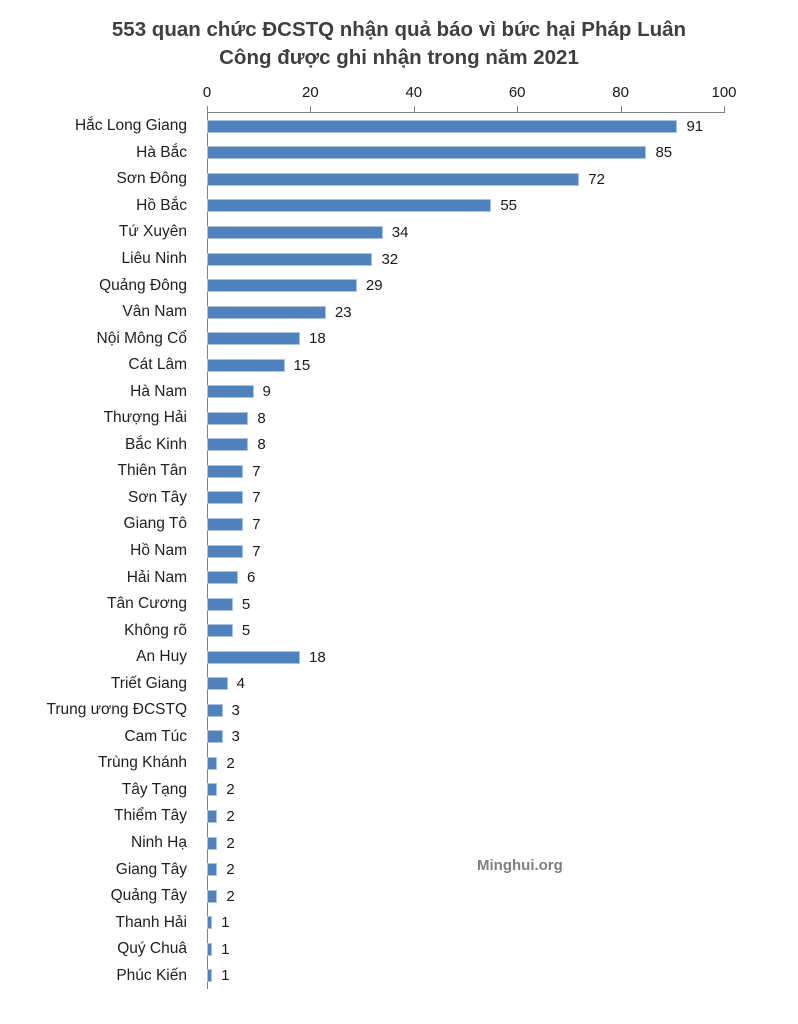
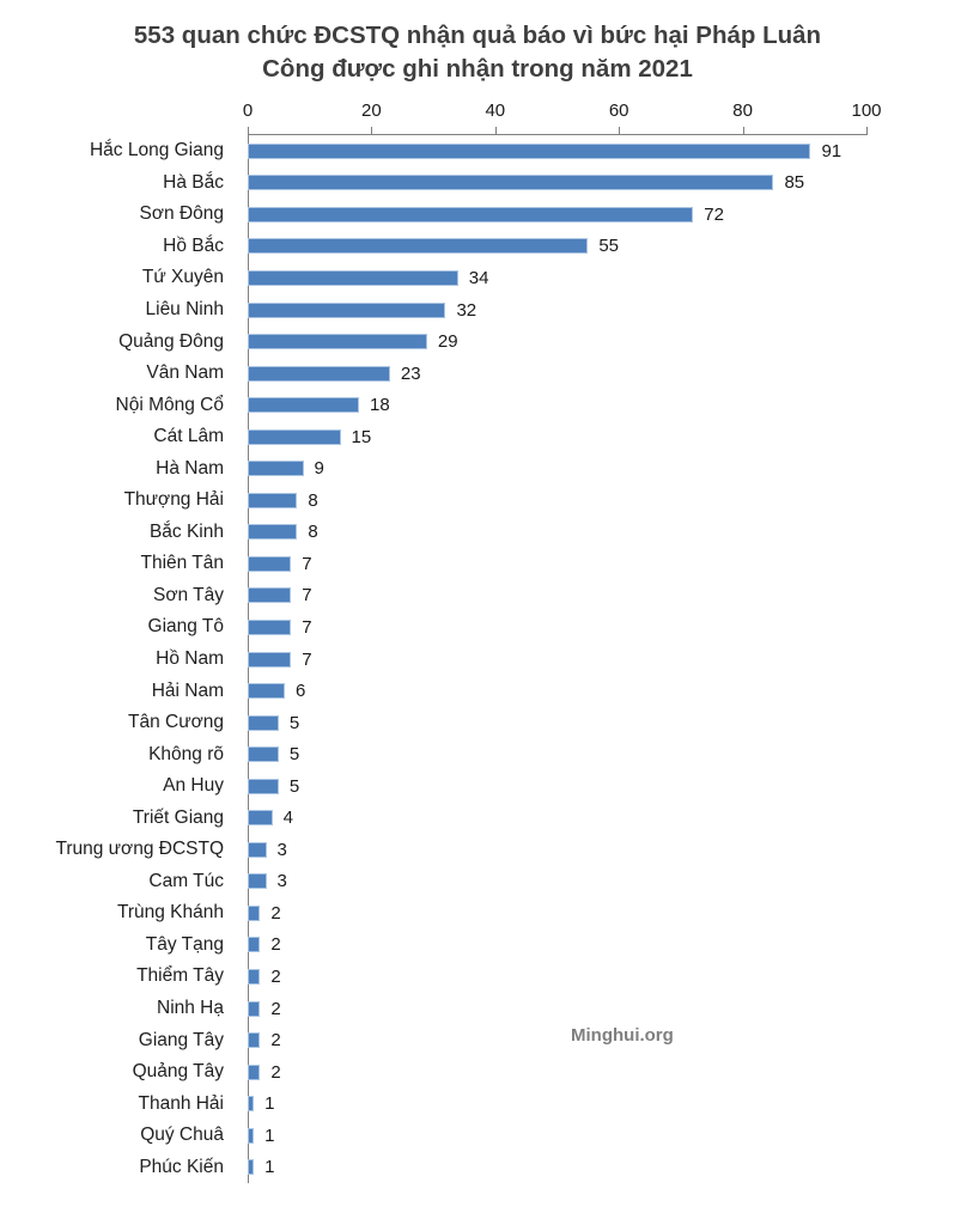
An Huy: 18 -> 5
